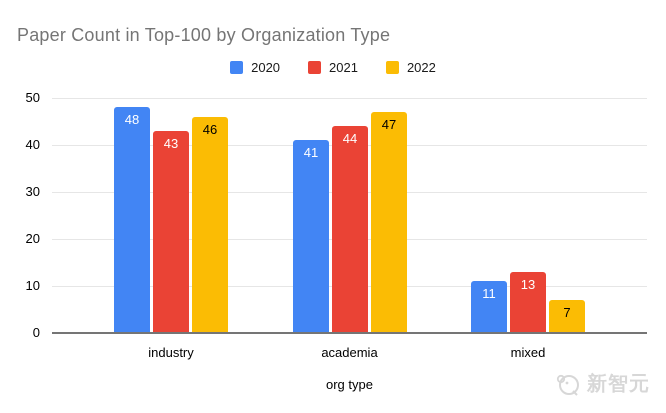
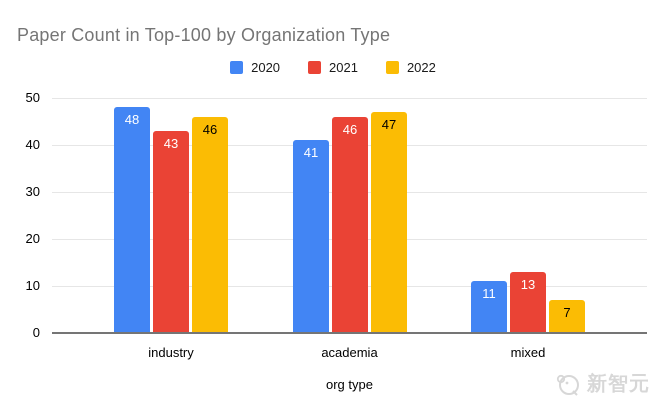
2021/academia: 44 -> 46
